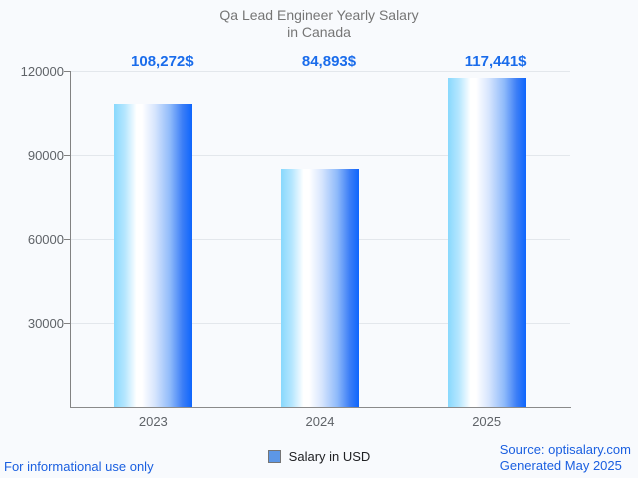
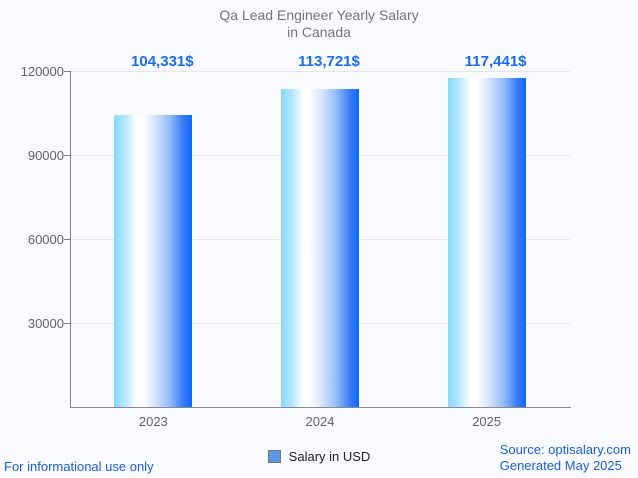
2023: 108,272 -> 104,331
2024: 84,893 -> 113,721
